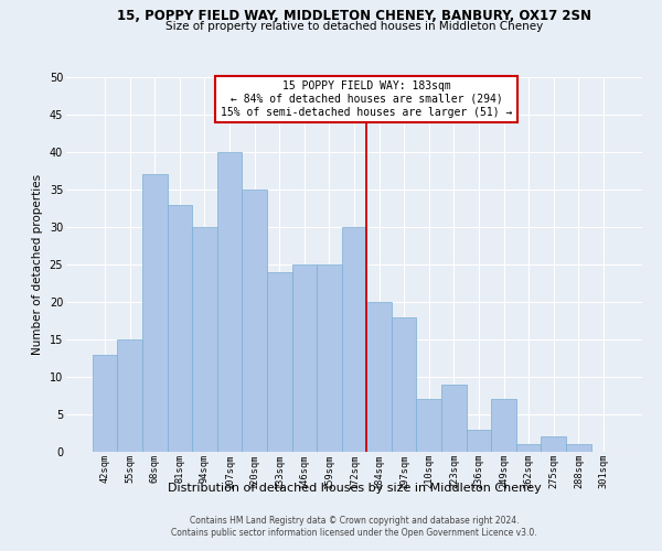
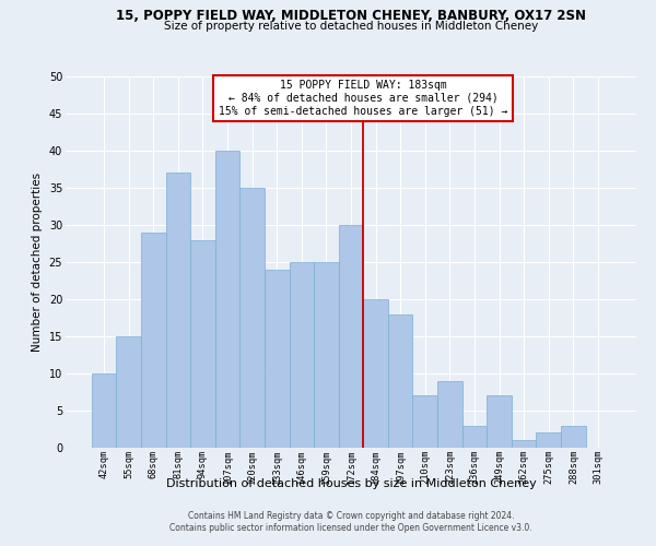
42sqm: 13 -> 10
68sqm: 37 -> 29
81sqm: 33 -> 37
94sqm: 30 -> 28
288sqm: 1 -> 3
